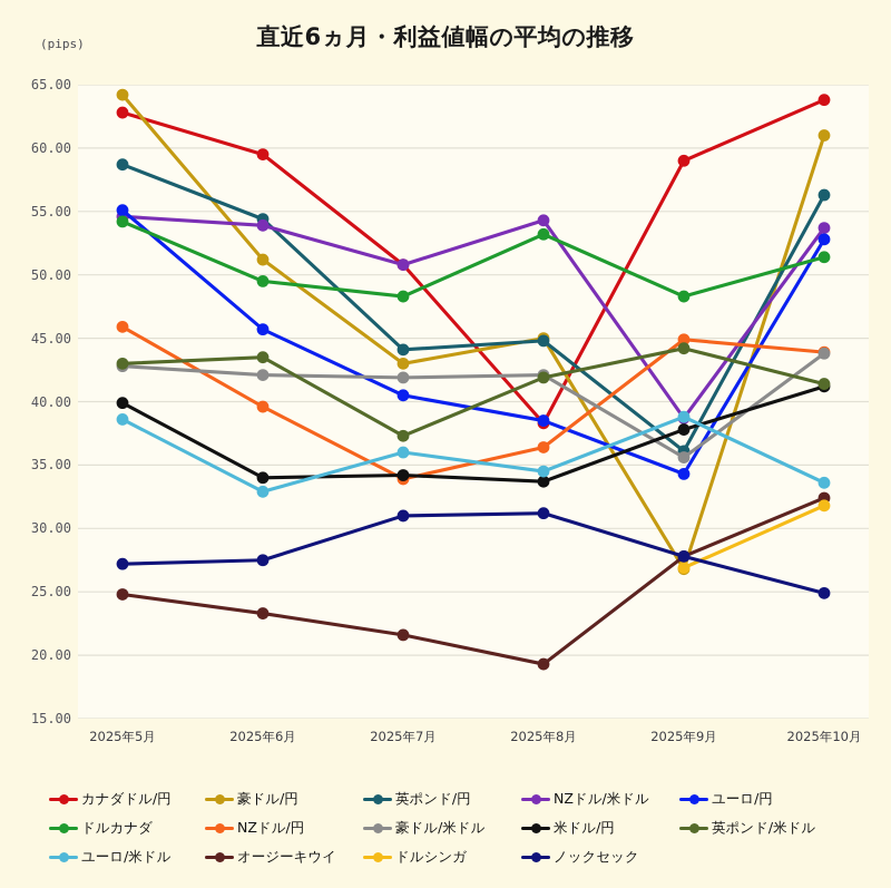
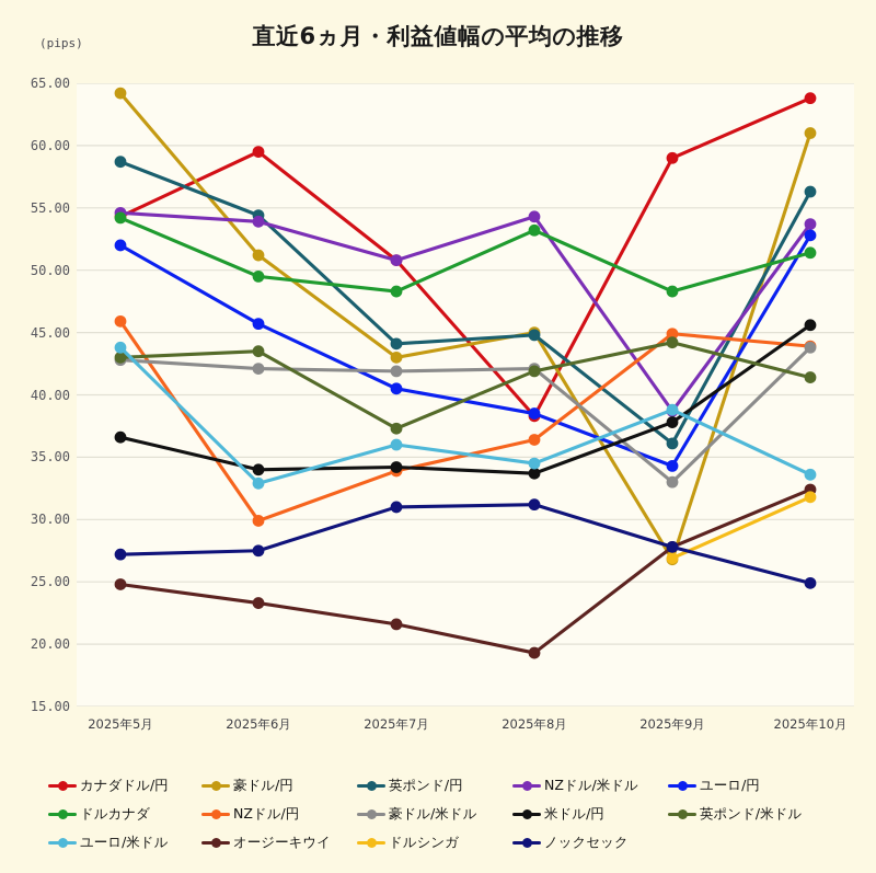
カナダドル/円/2025年5月: 62.8 -> 54.3
ユーロ/円/2025年5月: 55.1 -> 52.0
米ドル/円/2025年5月: 39.9 -> 36.6
ユーロ/米ドル/2025年5月: 38.6 -> 43.8
NZドル/円/2025年6月: 39.6 -> 29.9
豪ドル/米ドル/2025年9月: 35.6 -> 33.0
米ドル/円/2025年10月: 41.2 -> 45.6
